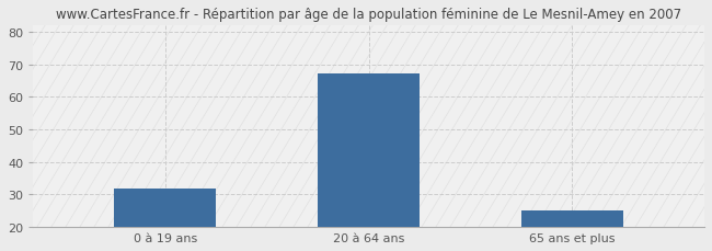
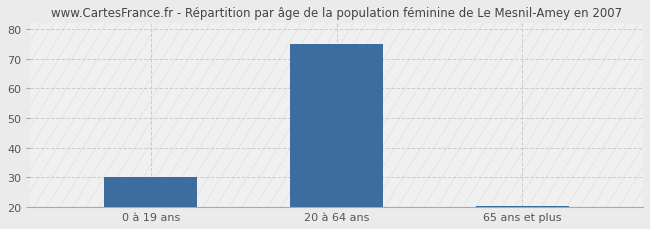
0 à 19 ans: 32.0 -> 30.0
20 à 64 ans: 67.0 -> 75.0
65 ans et plus: 25.0 -> 20.5
